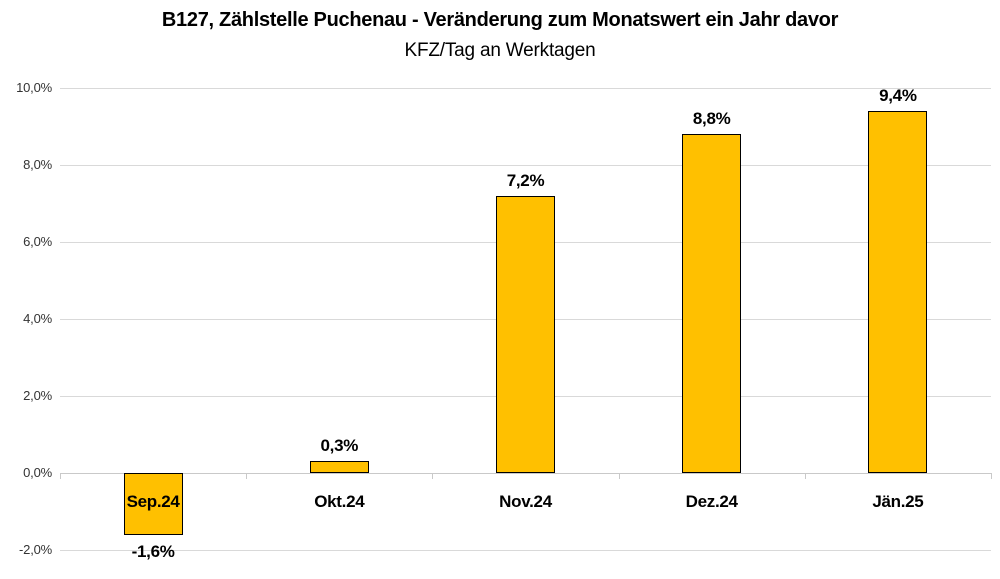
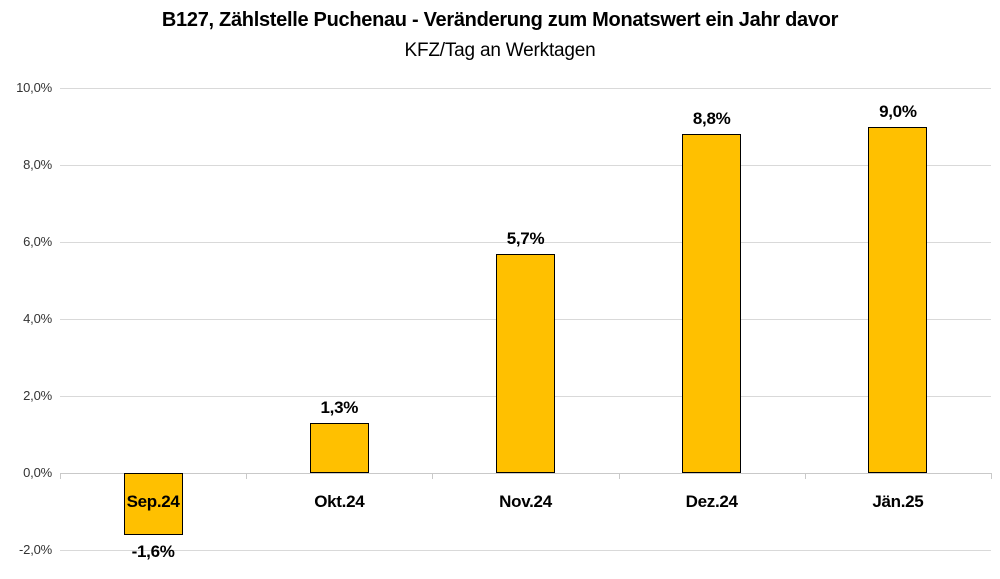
Okt.24: 0,3% -> 1,3%
Nov.24: 7,2% -> 5,7%
Jän.25: 9,4% -> 9,0%
